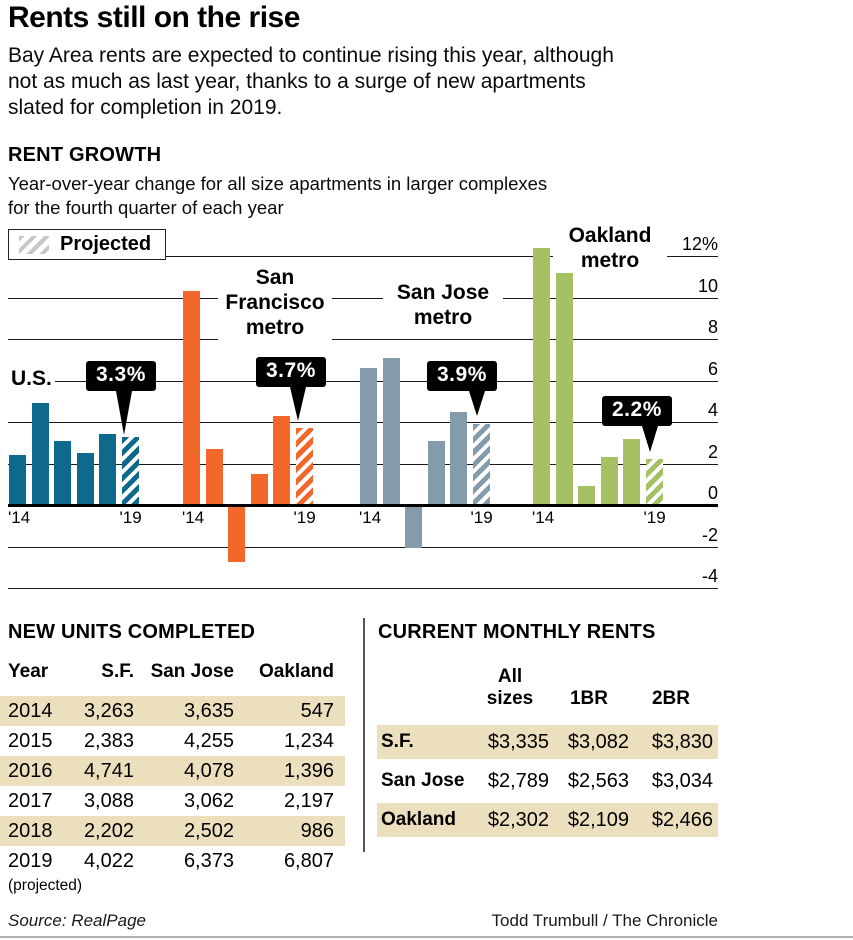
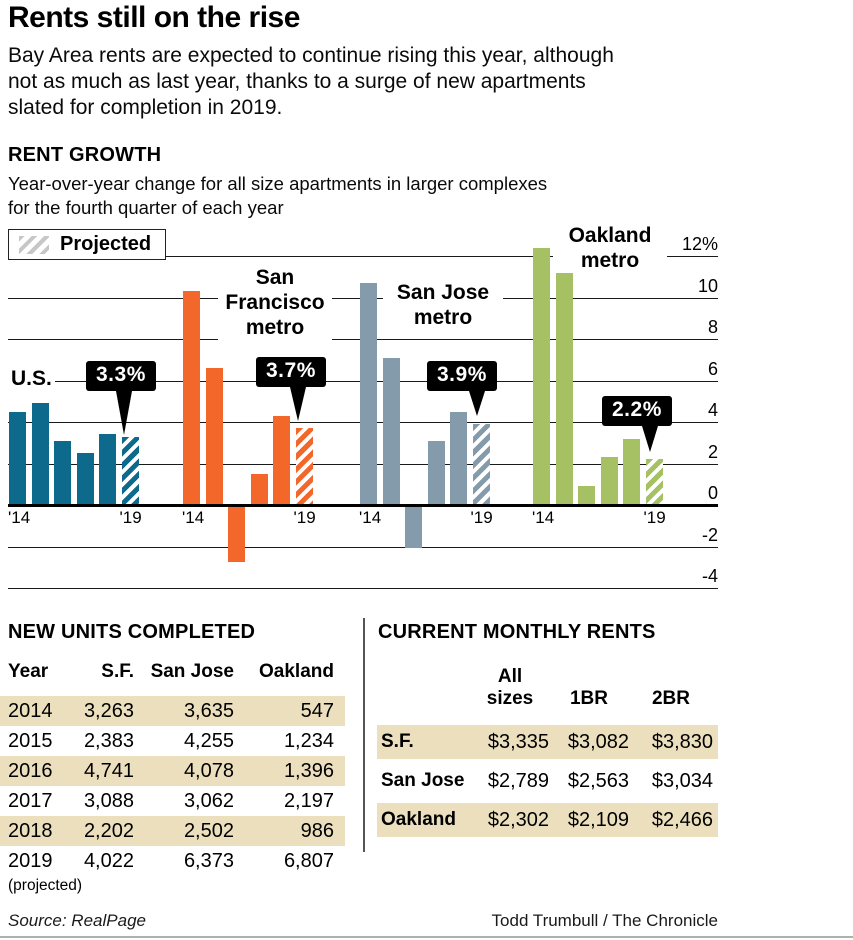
U.S./2014: 2.4% -> 4.5%
San Jose metro/2014: 6.6% -> 10.7%
San Francisco metro/2015: 2.7% -> 6.6%
